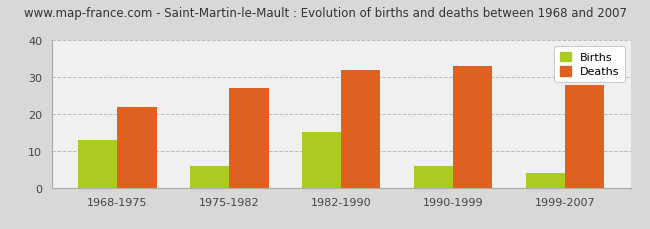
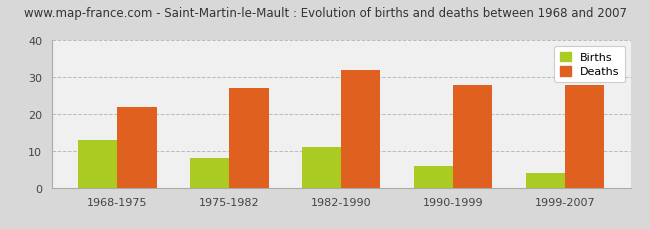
Births/1975-1982: 6 -> 8
Births/1982-1990: 15 -> 11
Deaths/1990-1999: 33 -> 28
